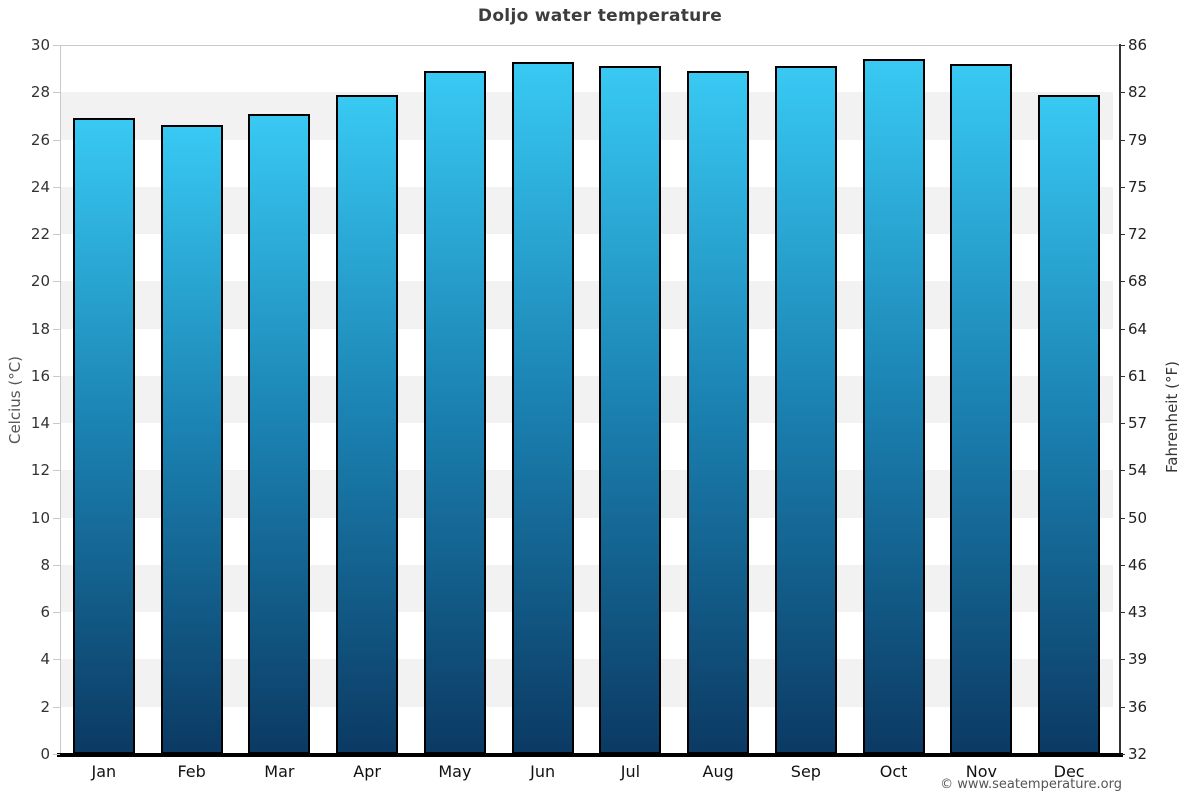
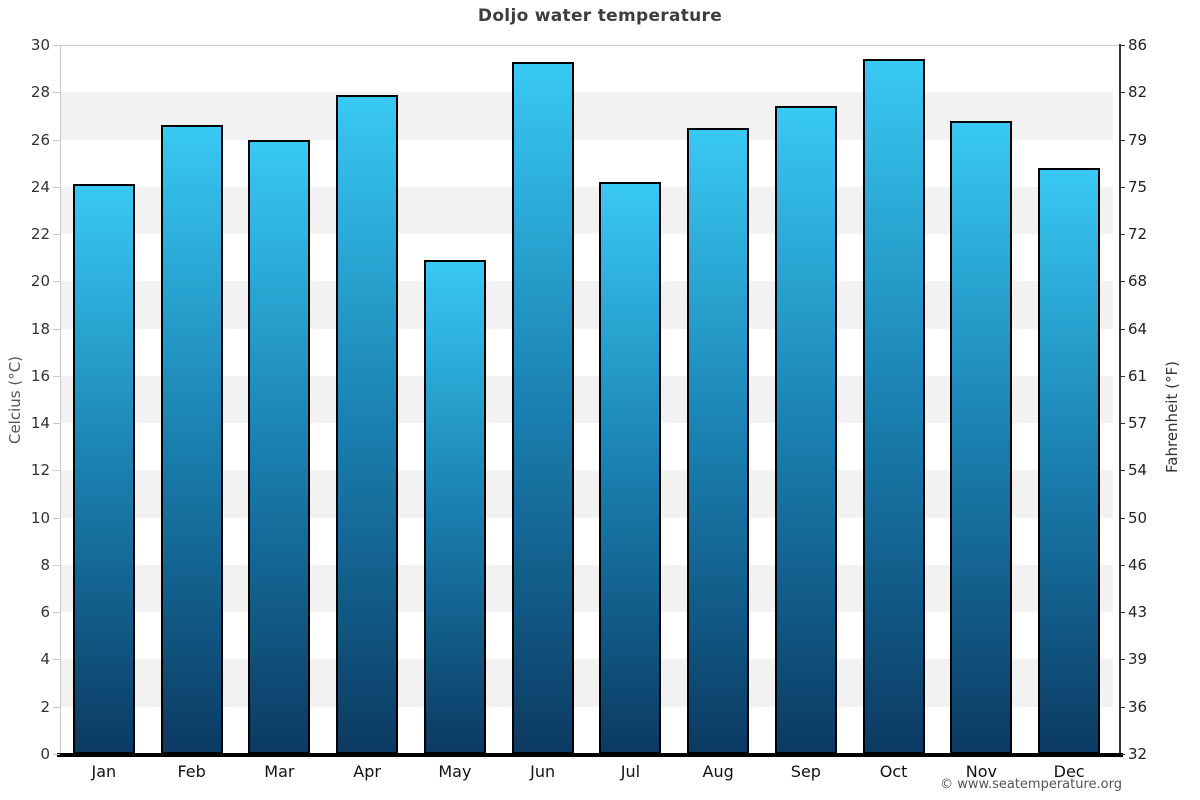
Jan: 26.9 -> 24.1
Mar: 27.1 -> 26.0
May: 28.9 -> 20.9
Jul: 29.1 -> 24.2
Aug: 28.9 -> 26.5
Sep: 29.1 -> 27.4
Nov: 29.2 -> 26.8
Dec: 27.9 -> 24.8
